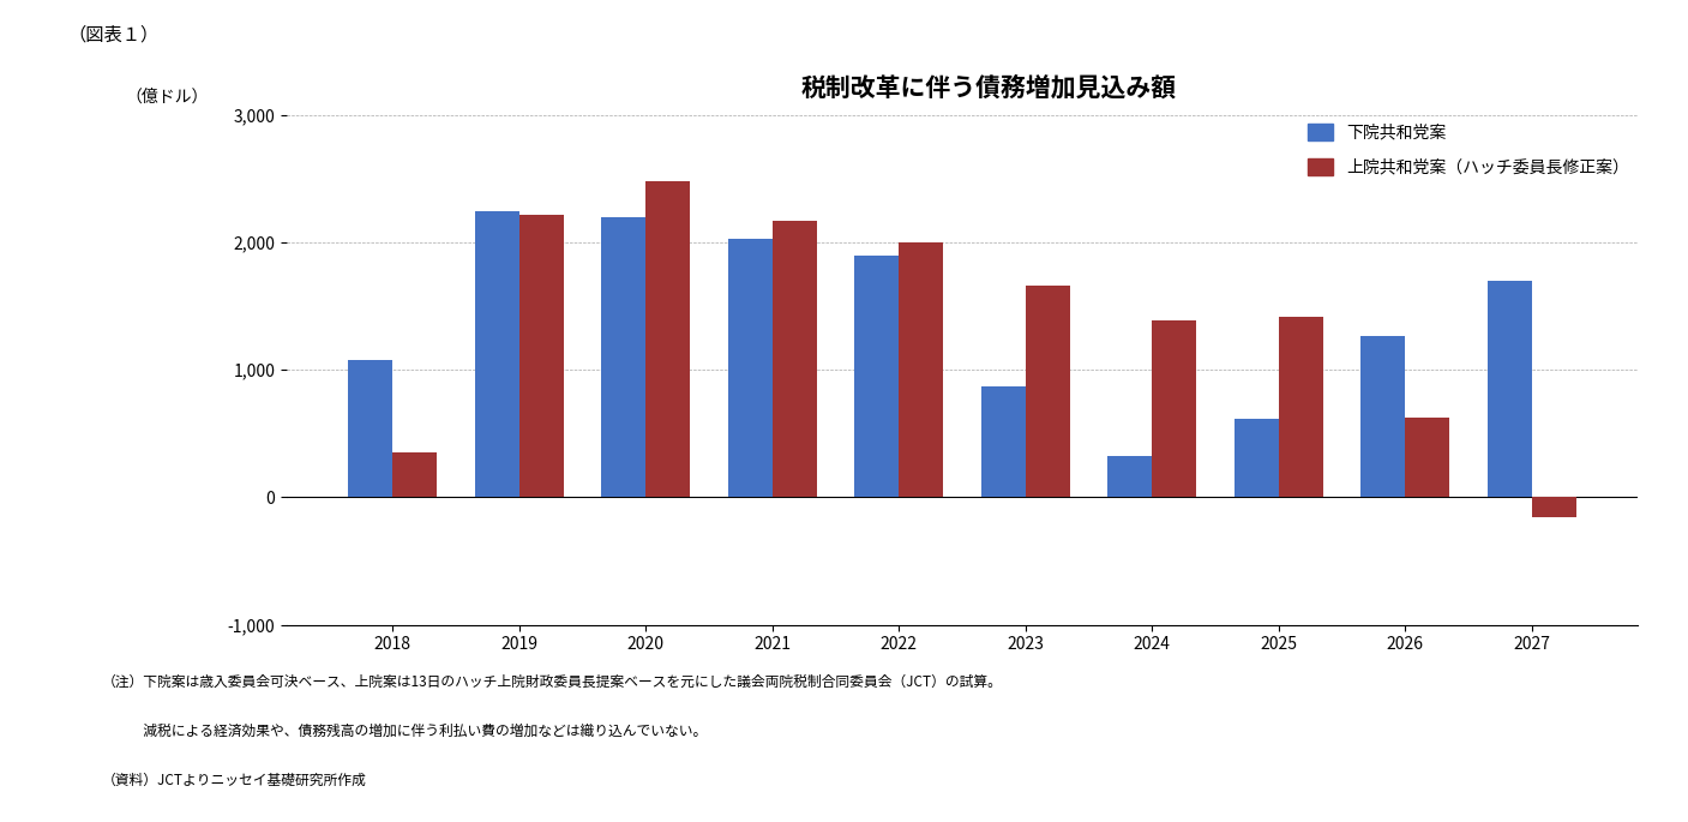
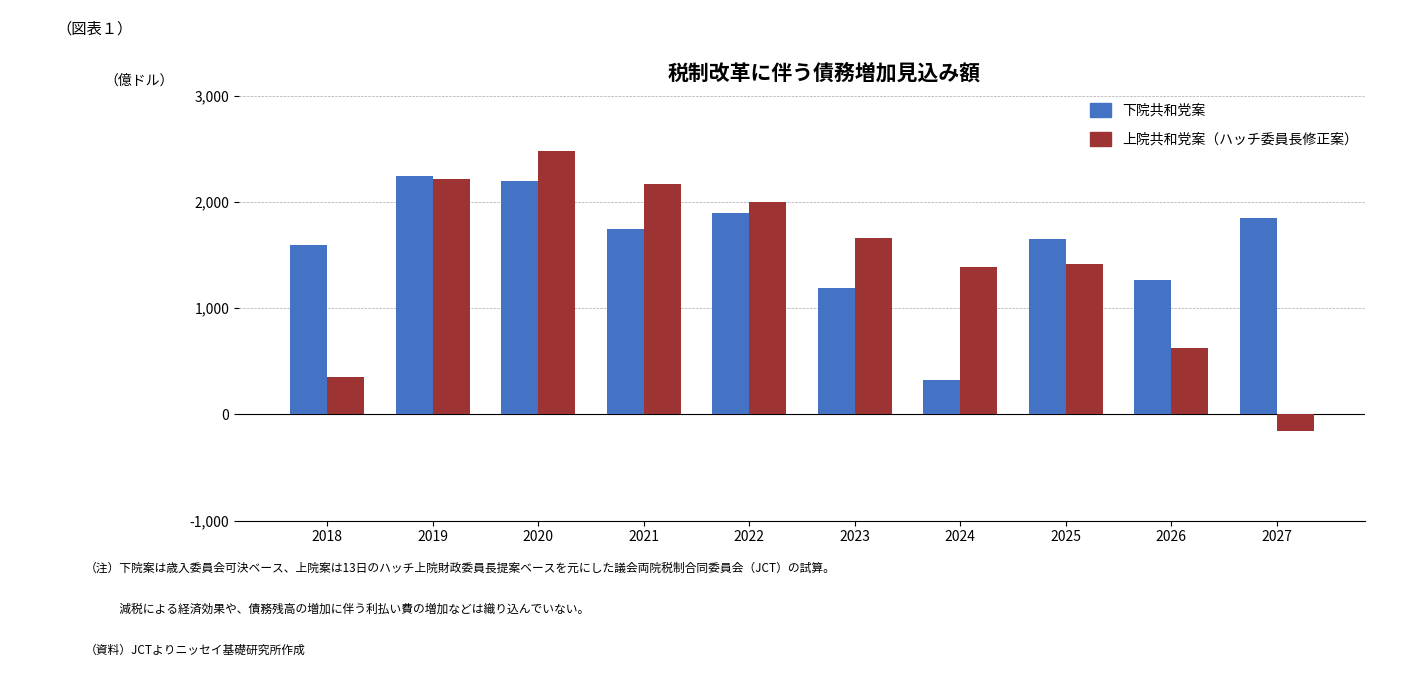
下院共和党案/2018: 1,080 -> 1,600
下院共和党案/2021: 2,030 -> 1,750
下院共和党案/2023: 870 -> 1,190
下院共和党案/2025: 620 -> 1,650
下院共和党案/2027: 1,700 -> 1,850
